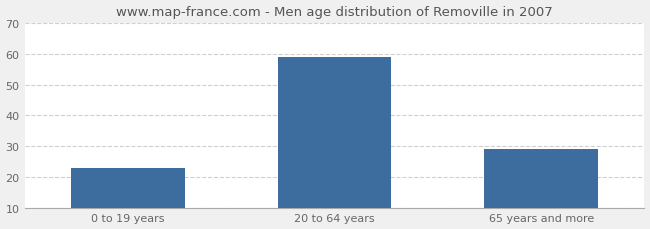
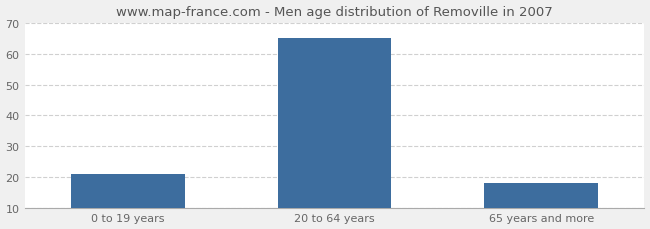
0 to 19 years: 23 -> 21
20 to 64 years: 59 -> 65
65 years and more: 29 -> 18
